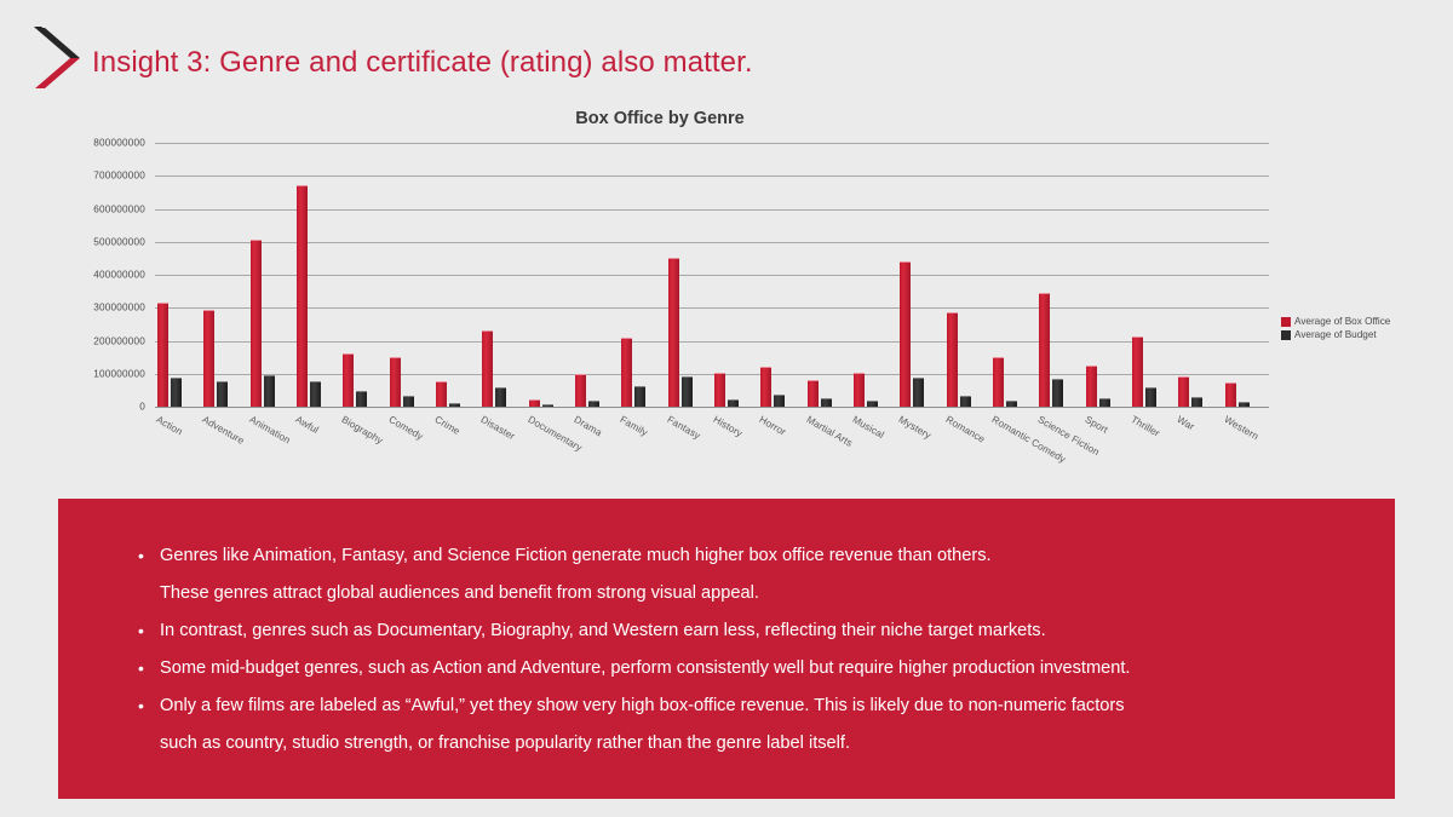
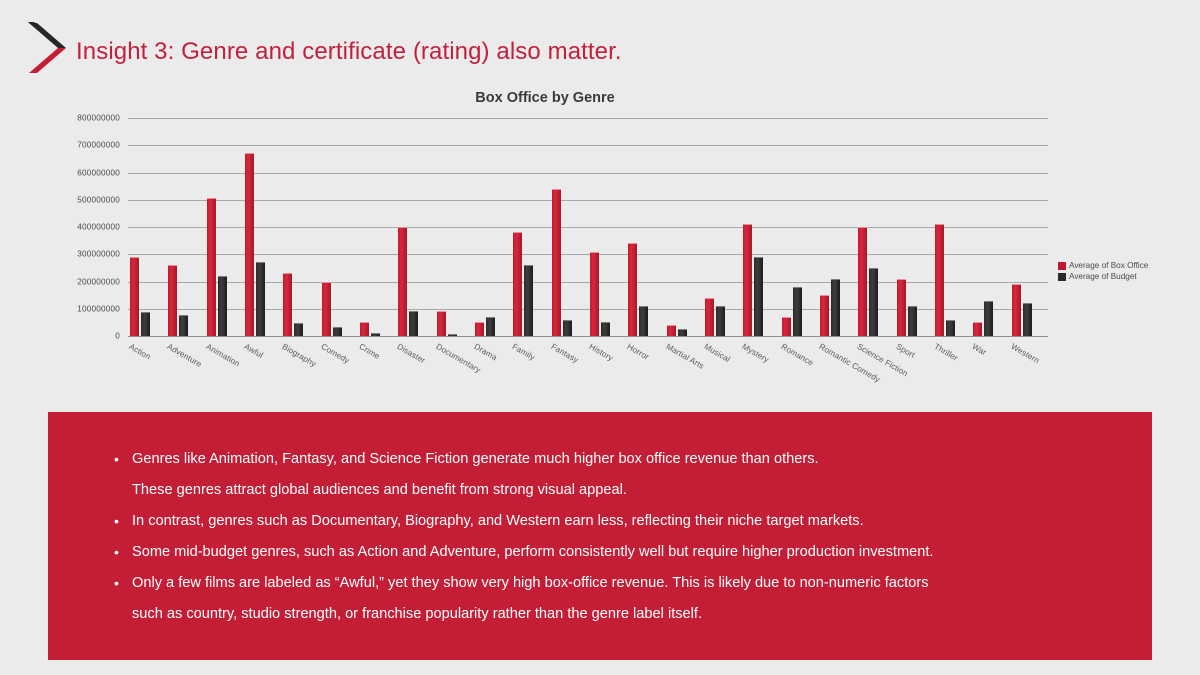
Average of Box Office/Action: 320000000 -> 290000000
Average of Box Office/Adventure: 300000000 -> 260000000
Average of Budget/Animation: 100000000 -> 220000000
Average of Budget/Awful: 80000000 -> 270000000
Average of Box Office/Biography: 160000000 -> 230000000
Average of Box Office/Comedy: 150000000 -> 200000000
Average of Box Office/Crime: 80000000 -> 50000000
Average of Box Office/Disaster: 230000000 -> 400000000
Average of Budget/Disaster: 60000000 -> 90000000
Average of Box Office/Documentary: 20000000 -> 90000000
Average of Box Office/Drama: 100000000 -> 50000000
Average of Budget/Drama: 20000000 -> 70000000
Average of Box Office/Family: 210000000 -> 380000000
Average of Budget/Family: 60000000 -> 260000000
Average of Box Office/Fantasy: 450000000 -> 540000000
Average of Budget/Fantasy: 90000000 -> 60000000
Average of Box Office/History: 100000000 -> 310000000
Average of Budget/History: 20000000 -> 50000000
Average of Box Office/Horror: 120000000 -> 340000000
Average of Budget/Horror: 40000000 -> 110000000
Average of Box Office/Martial Arts: 80000000 -> 40000000
Average of Box Office/Musical: 100000000 -> 140000000
Average of Budget/Musical: 20000000 -> 110000000
Average of Box Office/Mystery: 440000000 -> 410000000
Average of Budget/Mystery: 90000000 -> 290000000
Average of Box Office/Romance: 290000000 -> 70000000
Average of Budget/Romance: 30000000 -> 180000000
Average of Budget/Romantic Comedy: 20000000 -> 210000000
Average of Box Office/Science Fiction: 340000000 -> 400000000
Average of Budget/Science Fiction: 80000000 -> 250000000
Average of Box Office/Sport: 120000000 -> 210000000
Average of Budget/Sport: 30000000 -> 110000000
Average of Box Office/Thriller: 210000000 -> 410000000
Average of Box Office/War: 90000000 -> 50000000
Average of Budget/War: 30000000 -> 130000000
Average of Box Office/Western: 80000000 -> 190000000
Average of Budget/Western: 20000000 -> 120000000
